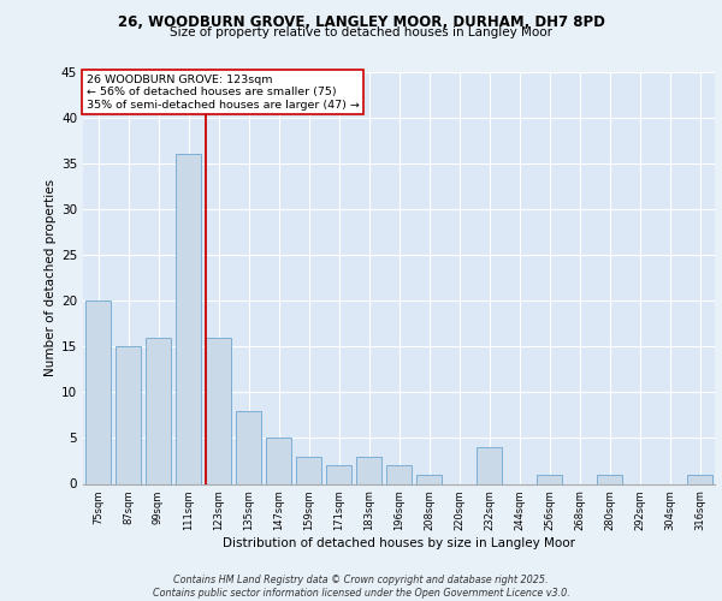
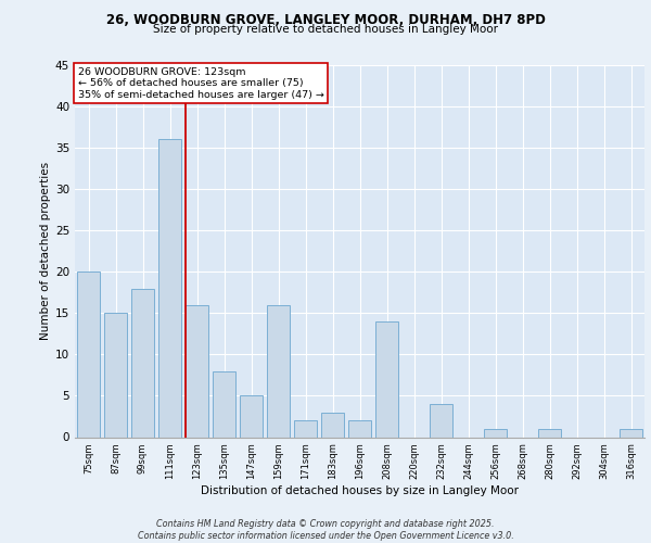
99sqm: 16 -> 18
159sqm: 3 -> 16
208sqm: 1 -> 14
